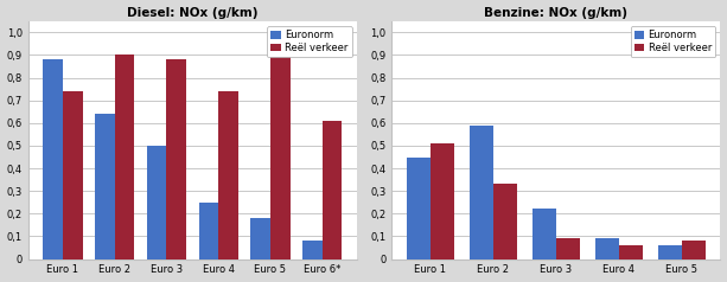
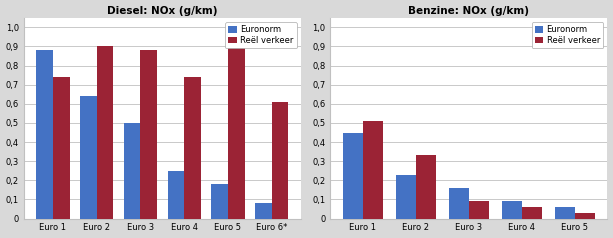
Benzine: NOx (g/km)/Euronorm/Euro 2: 0,59 -> 0,23
Benzine: NOx (g/km)/Euronorm/Euro 3: 0,22 -> 0,16
Benzine: NOx (g/km)/Reël verkeer/Euro 5: 0,08 -> 0,03
